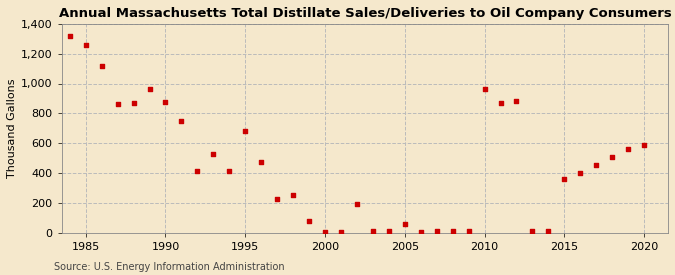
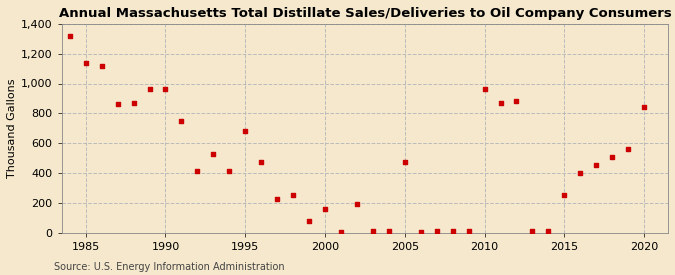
1985: 1,260 -> 1,140
1990: 880 -> 960
2000: 0 -> 160
2005: 60 -> 470
2015: 360 -> 250
2020: 590 -> 840
